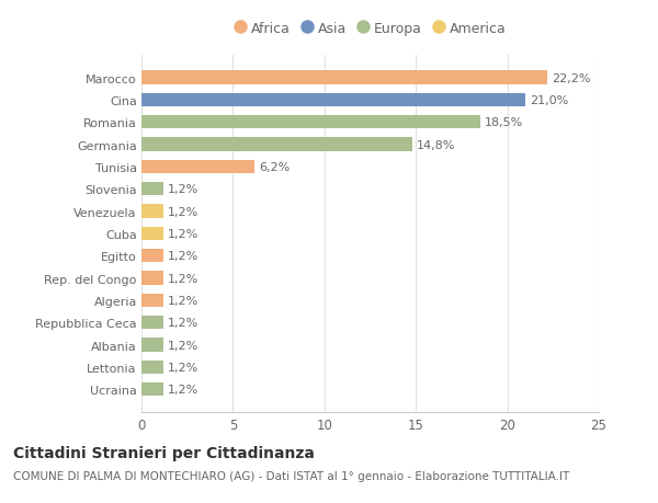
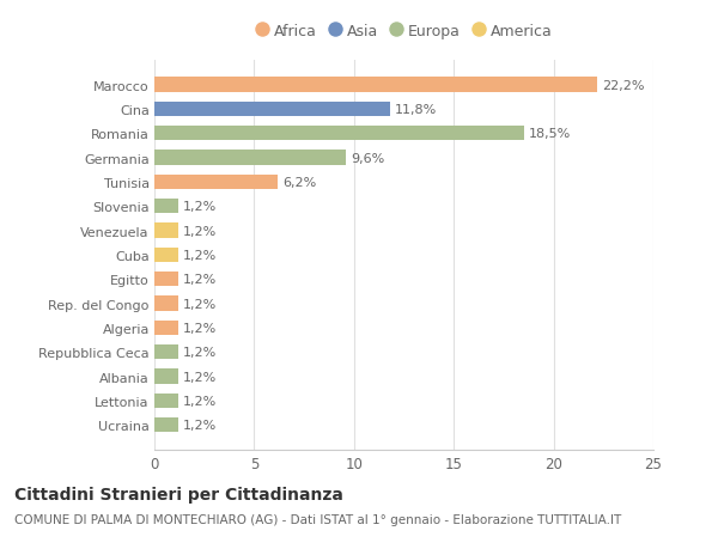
Cina: 21,0% -> 11,8%
Germania: 14,8% -> 9,6%
